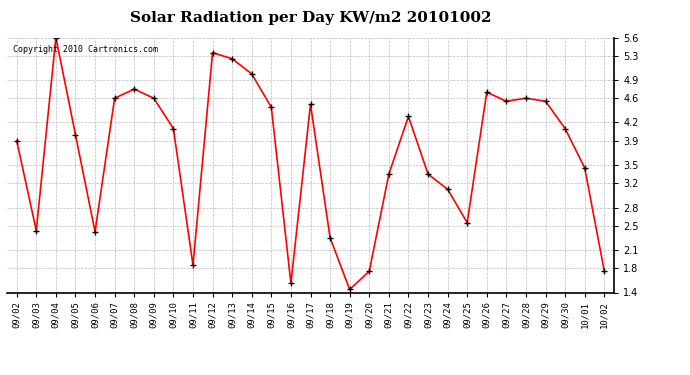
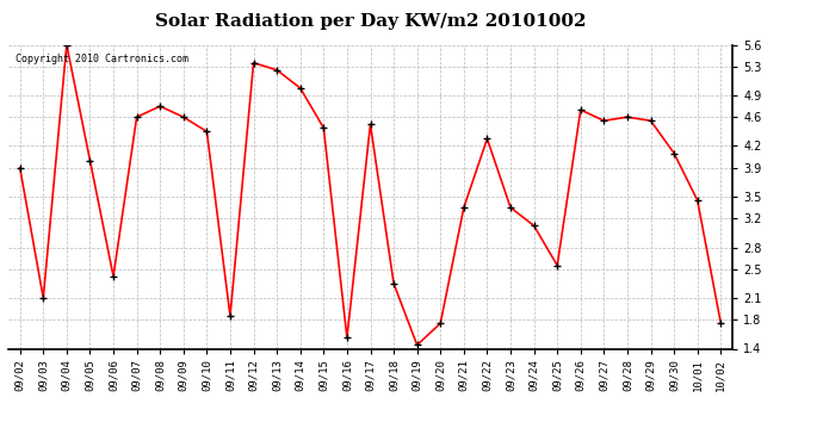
09/03: 2.42 -> 2.10
09/10: 4.10 -> 4.40
